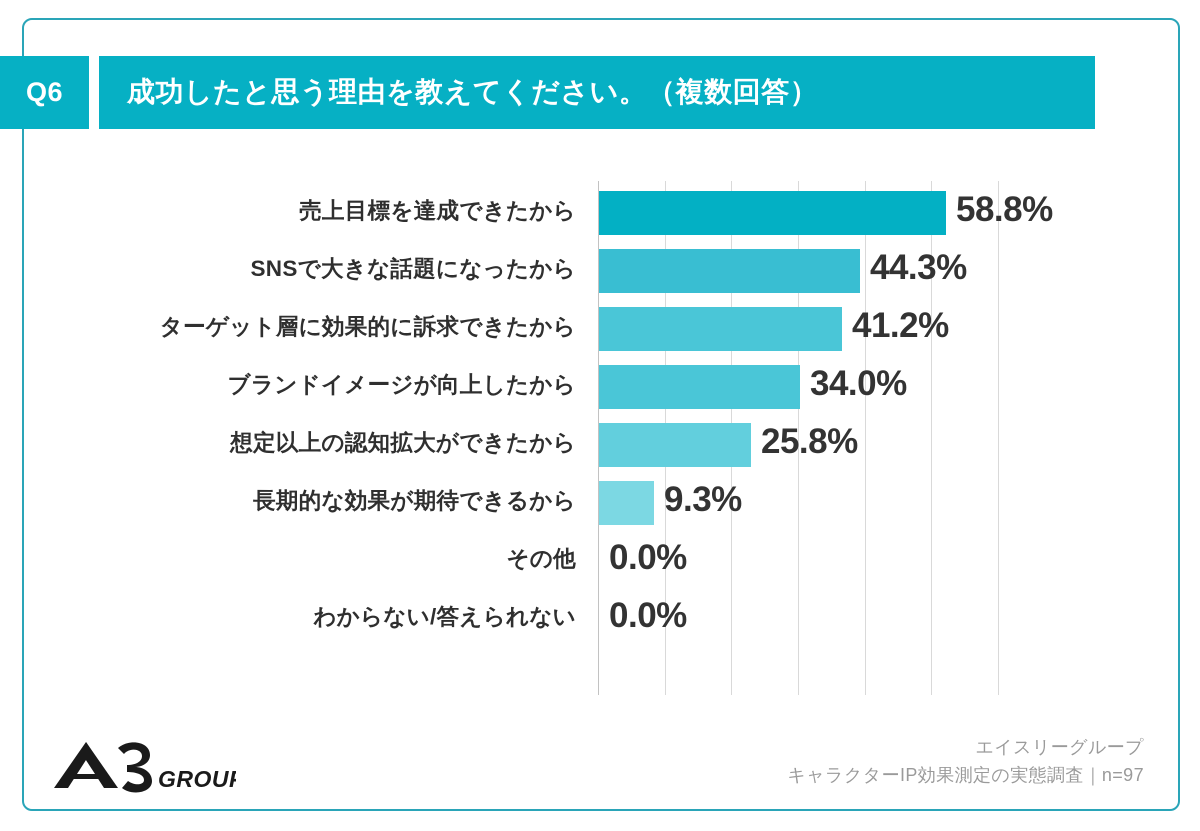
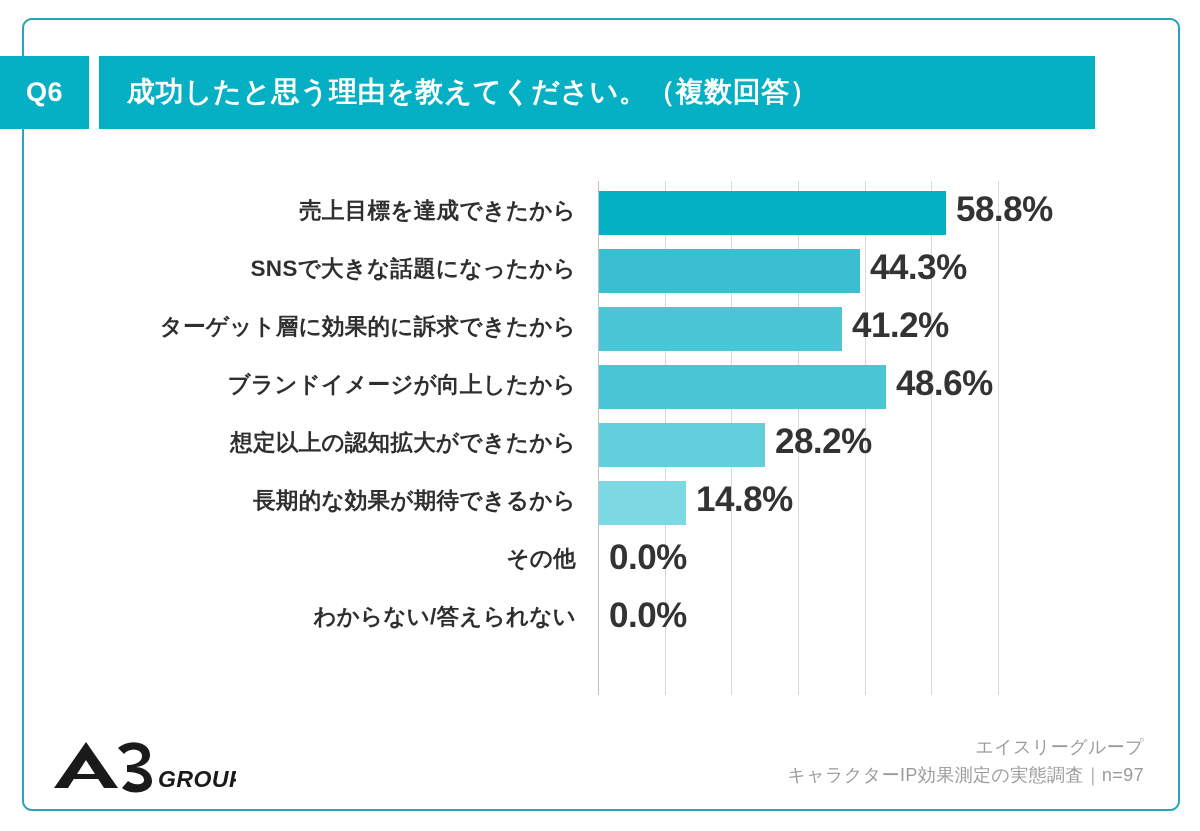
ブランドイメージが向上したから: 34.0% -> 48.6%
想定以上の認知拡大ができたから: 25.8% -> 28.2%
長期的な効果が期待できるから: 9.3% -> 14.8%
